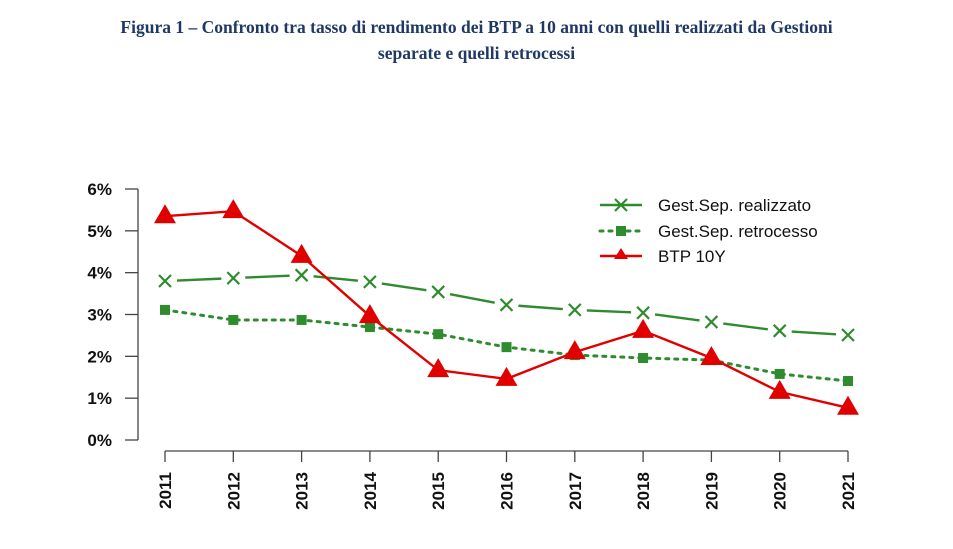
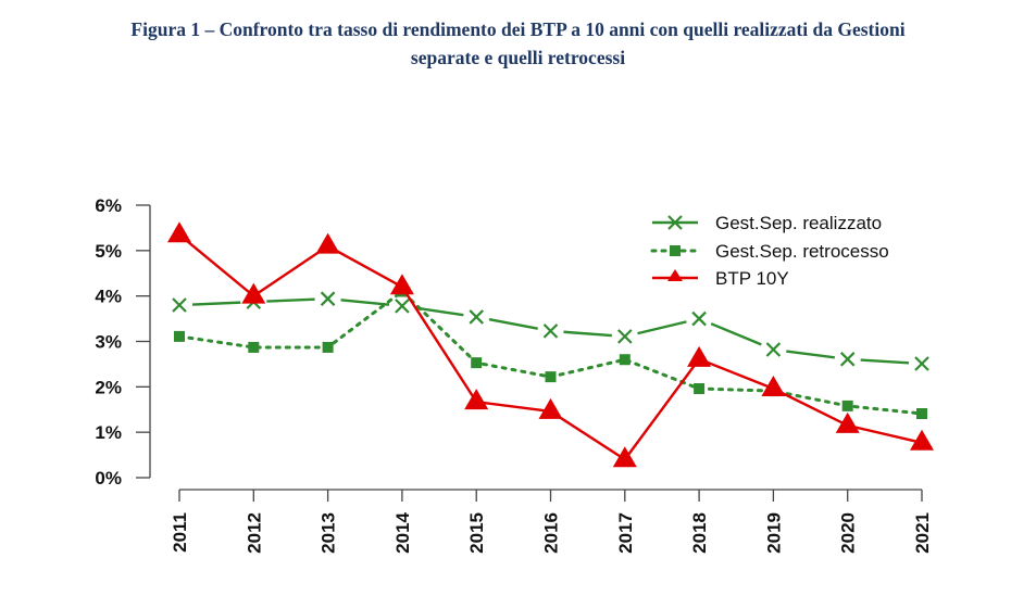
BTP 10Y/2012: 5.5% -> 4.0%
BTP 10Y/2013: 4.4% -> 5.1%
Gest.Sep. retrocesso/2014: 2.7% -> 4.1%
BTP 10Y/2014: 3.0% -> 4.2%
Gest.Sep. retrocesso/2017: 2.0% -> 2.6%
BTP 10Y/2017: 2.1% -> 0.4%
Gest.Sep. realizzato/2018: 3.0% -> 3.5%
